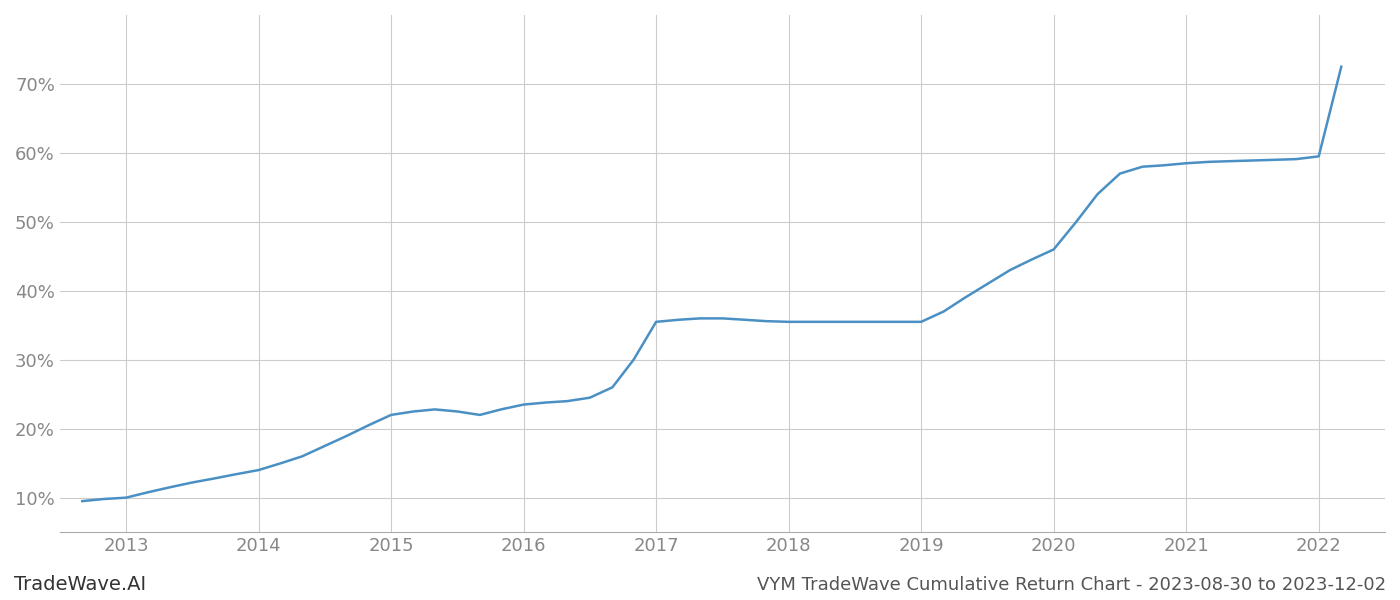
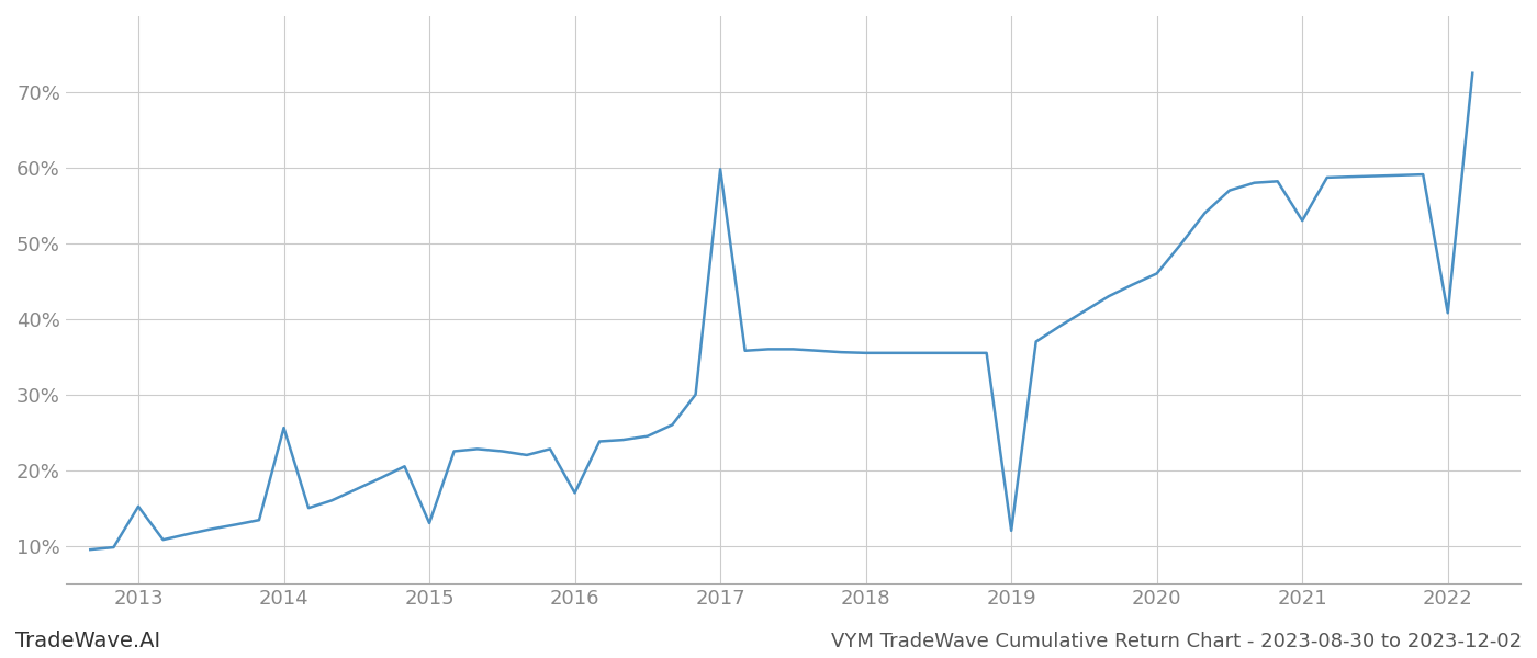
2013: 10.0% -> 15.2%
2014: 14.0% -> 25.6%
2015: 22.0% -> 13.0%
2016: 23.5% -> 17.0%
2017: 35.5% -> 59.8%
2019: 35.5% -> 12.0%
2021: 58.5% -> 53.0%
2022: 59.5% -> 40.8%
